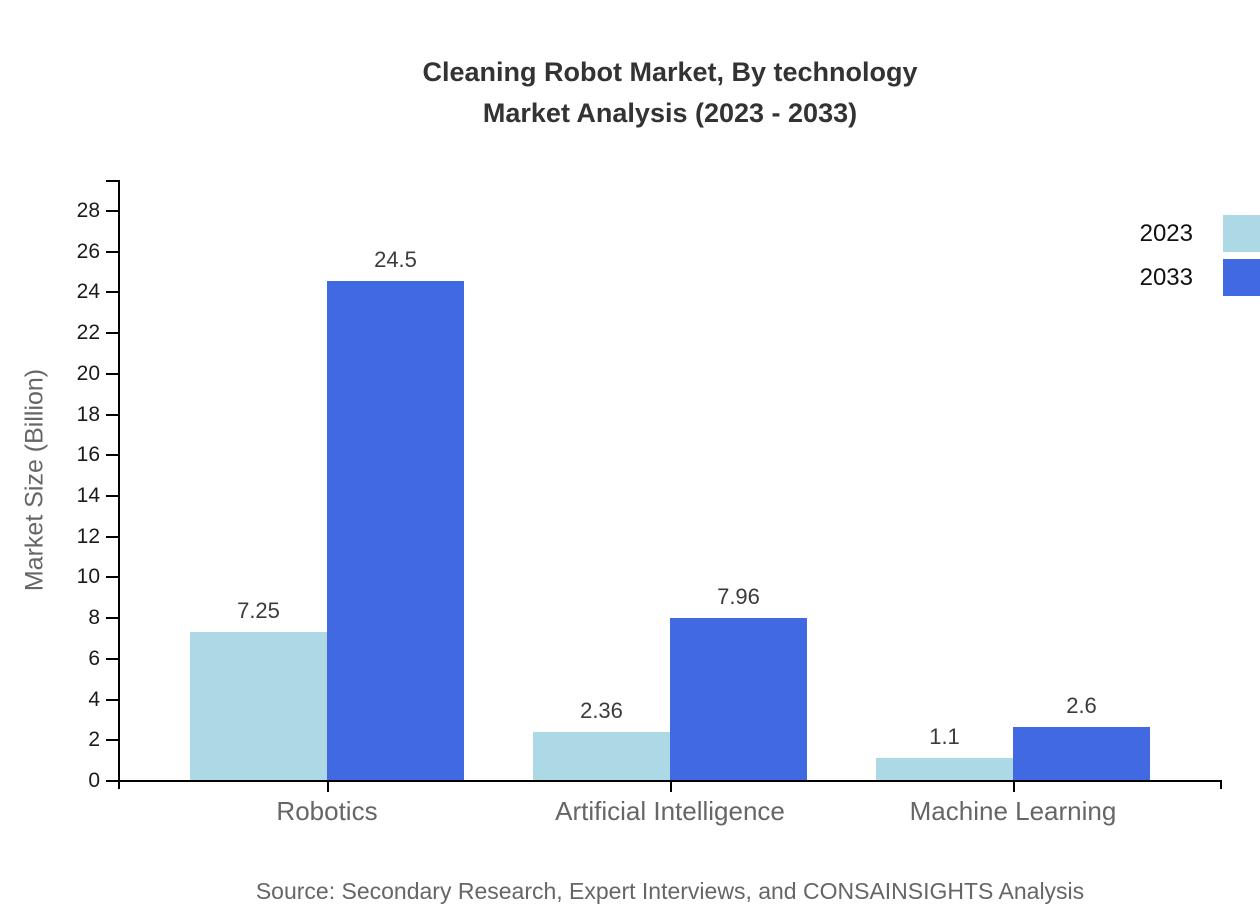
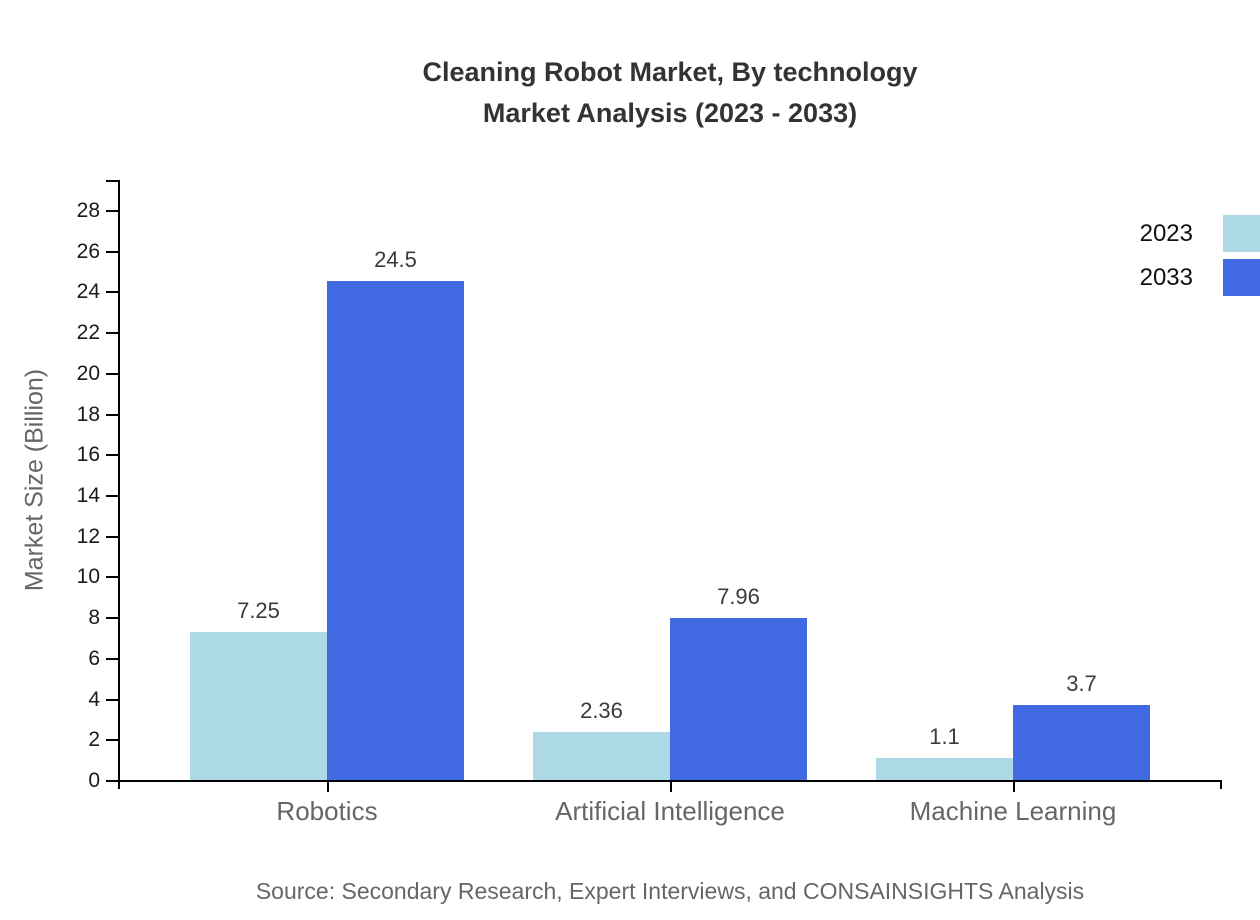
2033/Machine Learning: 2.6 -> 3.7
